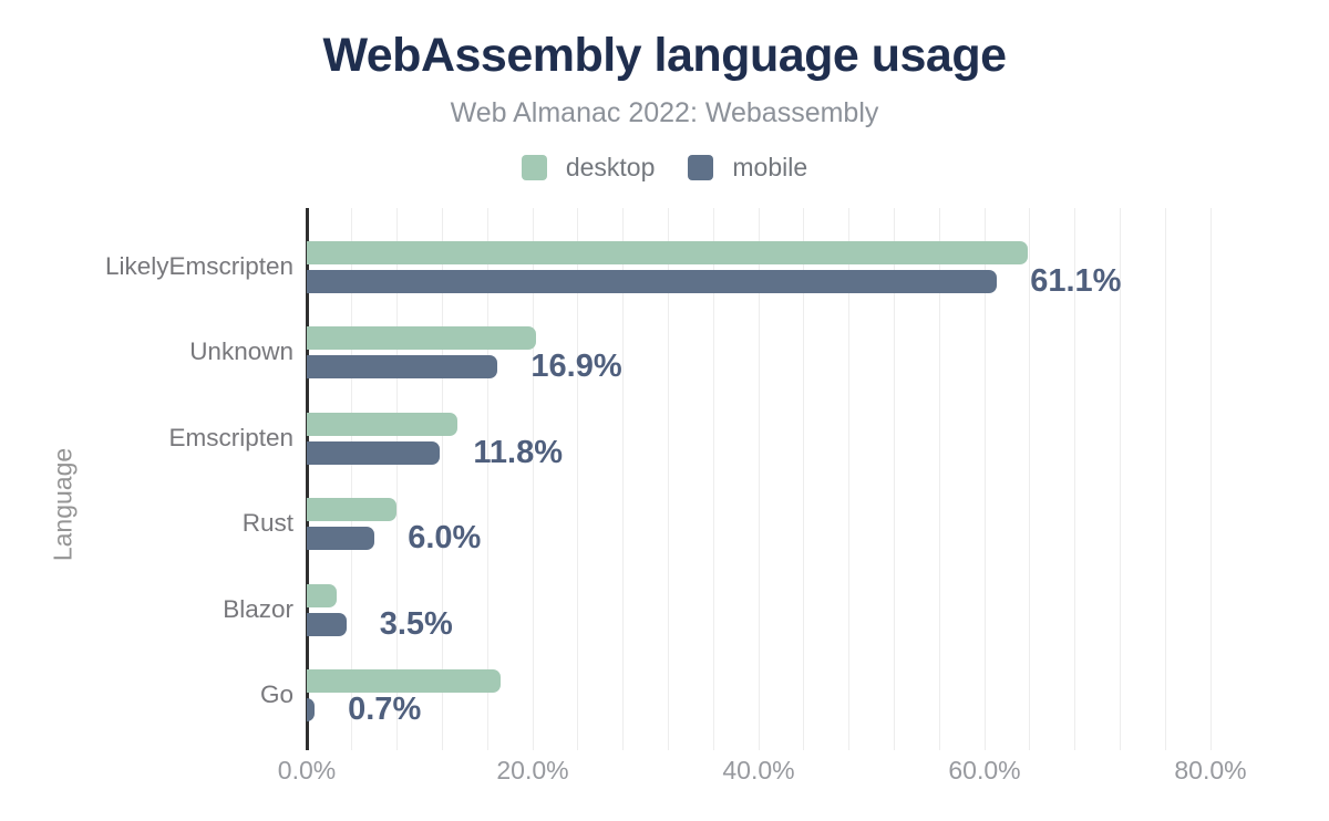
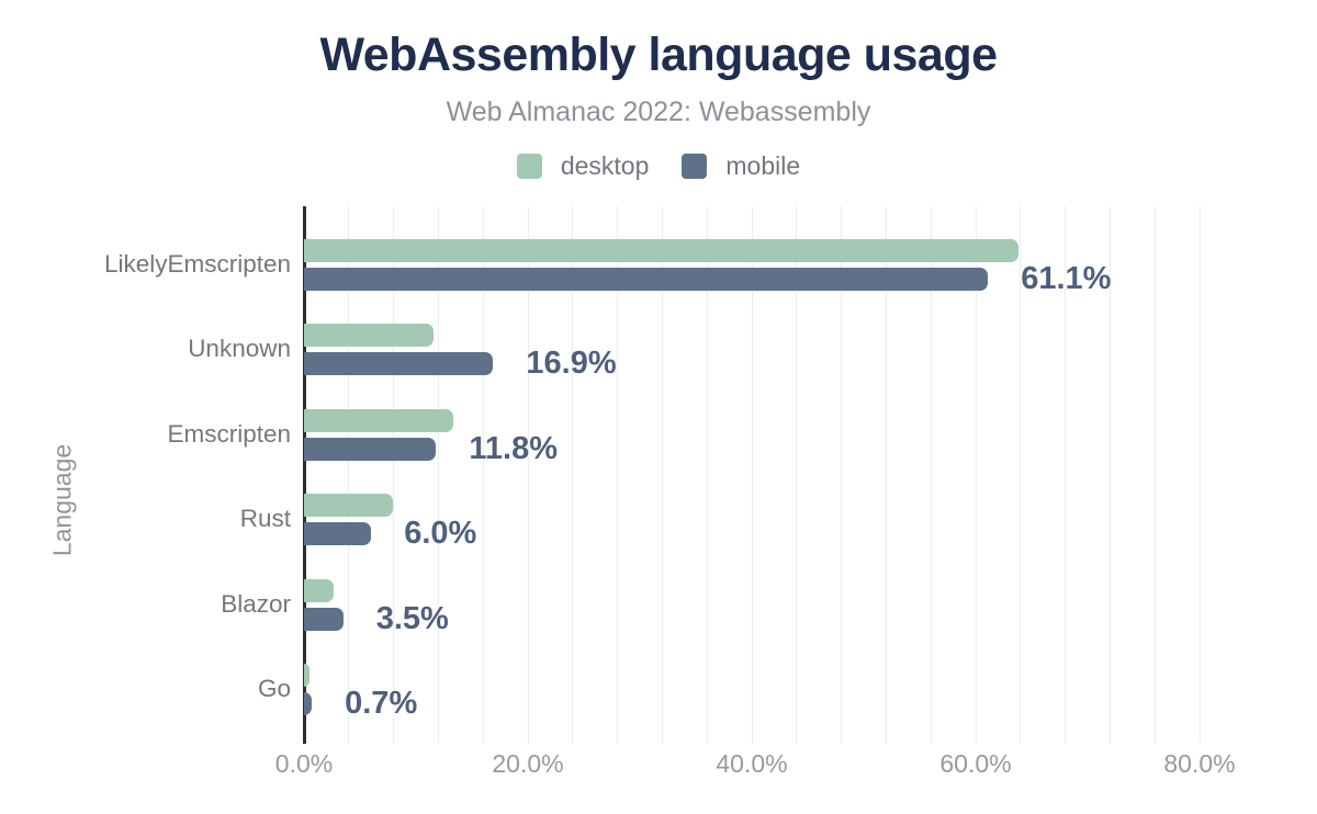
desktop/Unknown: 20.3% -> 11.6%
desktop/Go: 17.2% -> 0.5%
